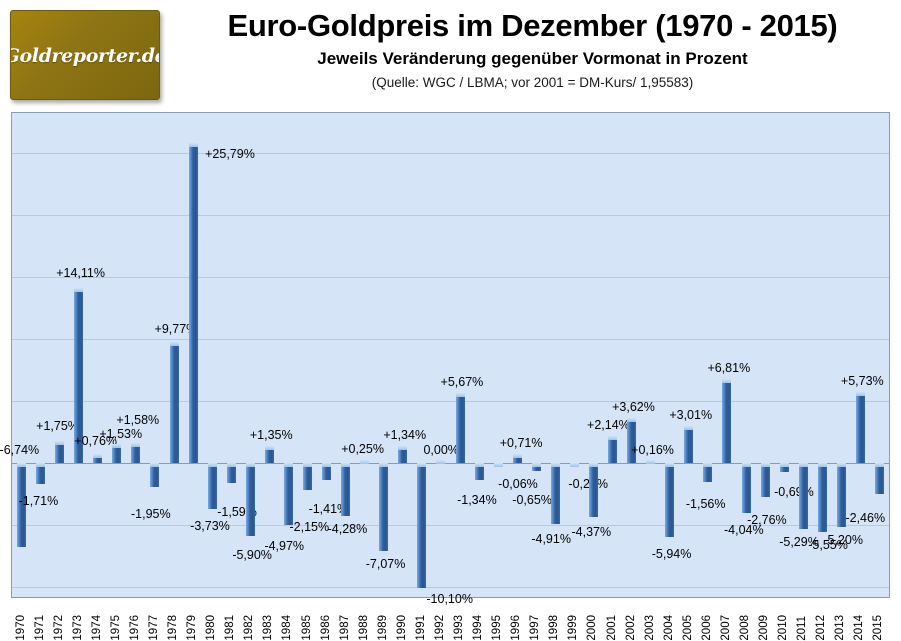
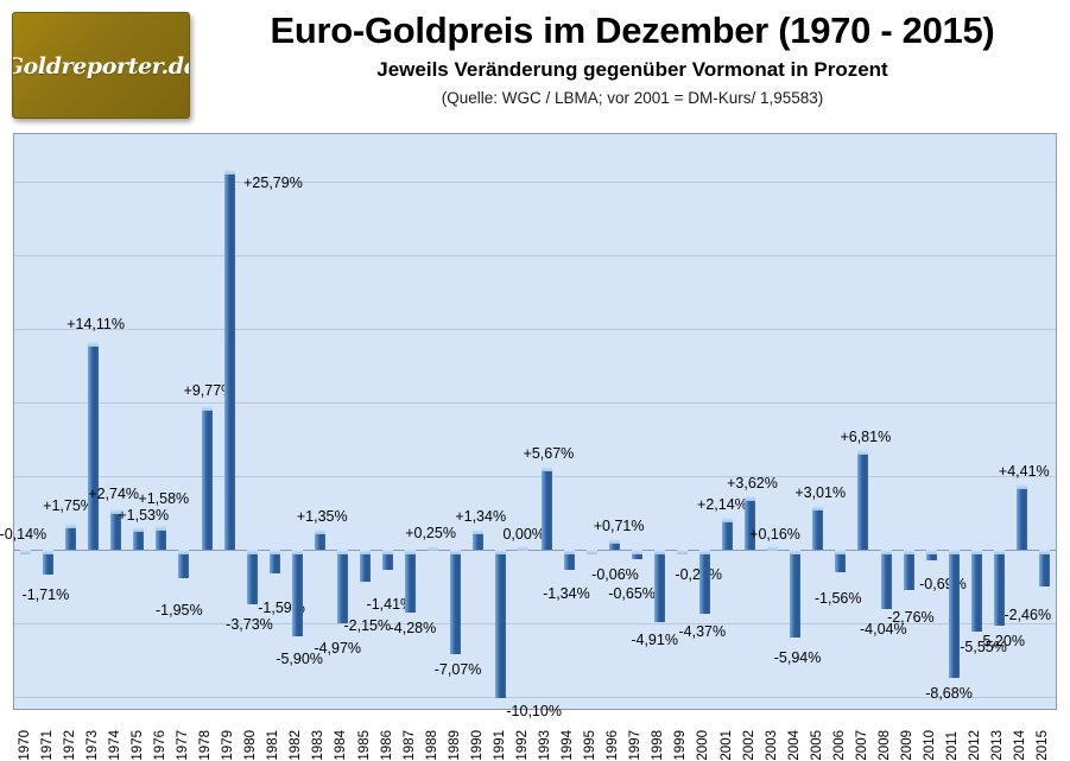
1970: -6,74% -> -0,14%
1974: +0,76% -> +2,74%
2011: -5,29% -> -8,68%
2014: +5,73% -> +4,41%
